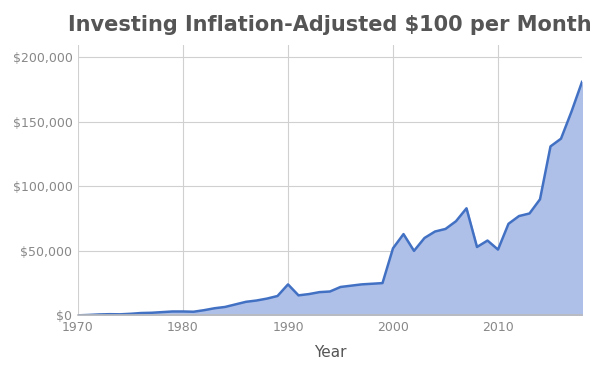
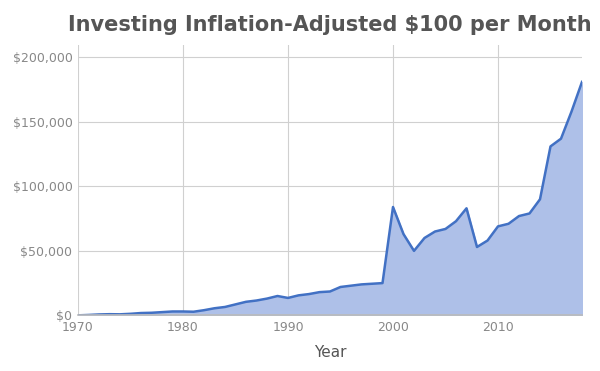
1990: $24,000 -> $14,000
2000: $52,000 -> $84,000
2010: $51,000 -> $69,000
